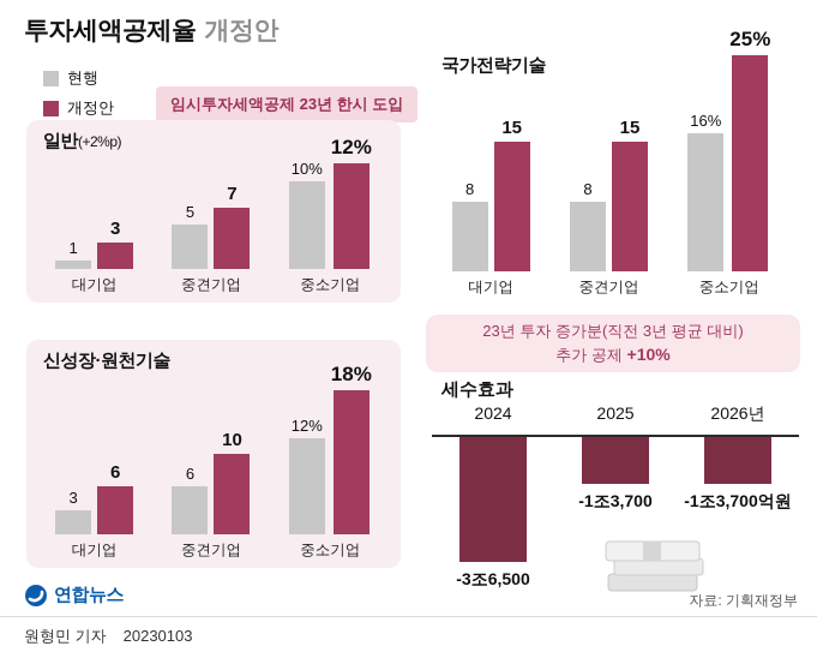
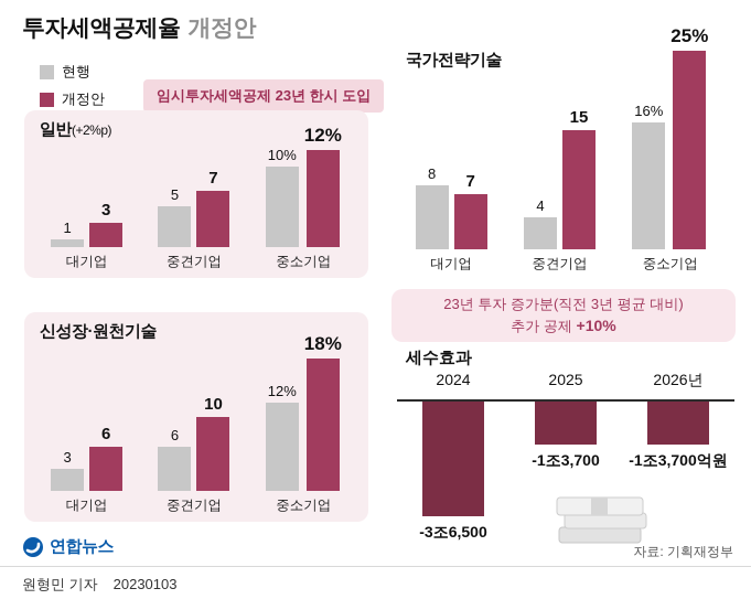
국가전략기술/개정안/대기업: 15 -> 7
국가전략기술/현행/중견기업: 8 -> 4
